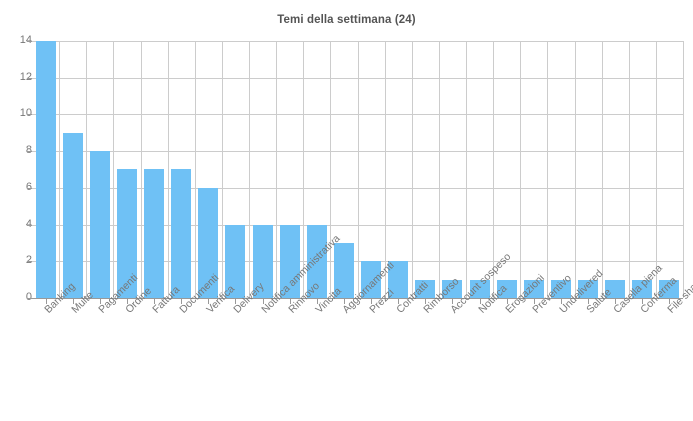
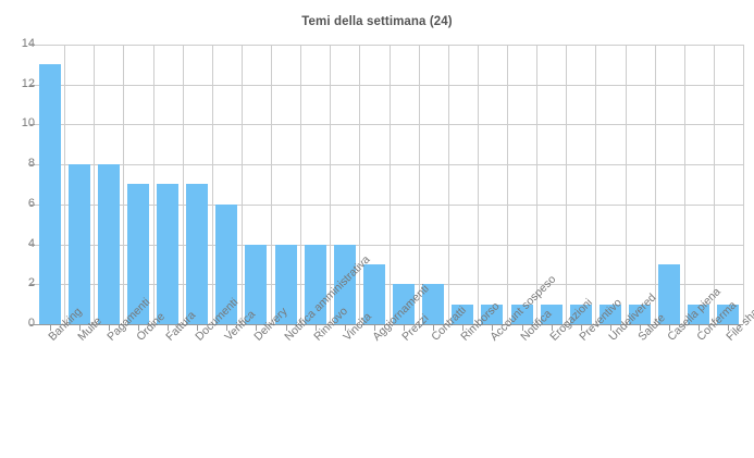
Banking: 14 -> 13
Multe: 9 -> 8
Casella piena: 1 -> 3
